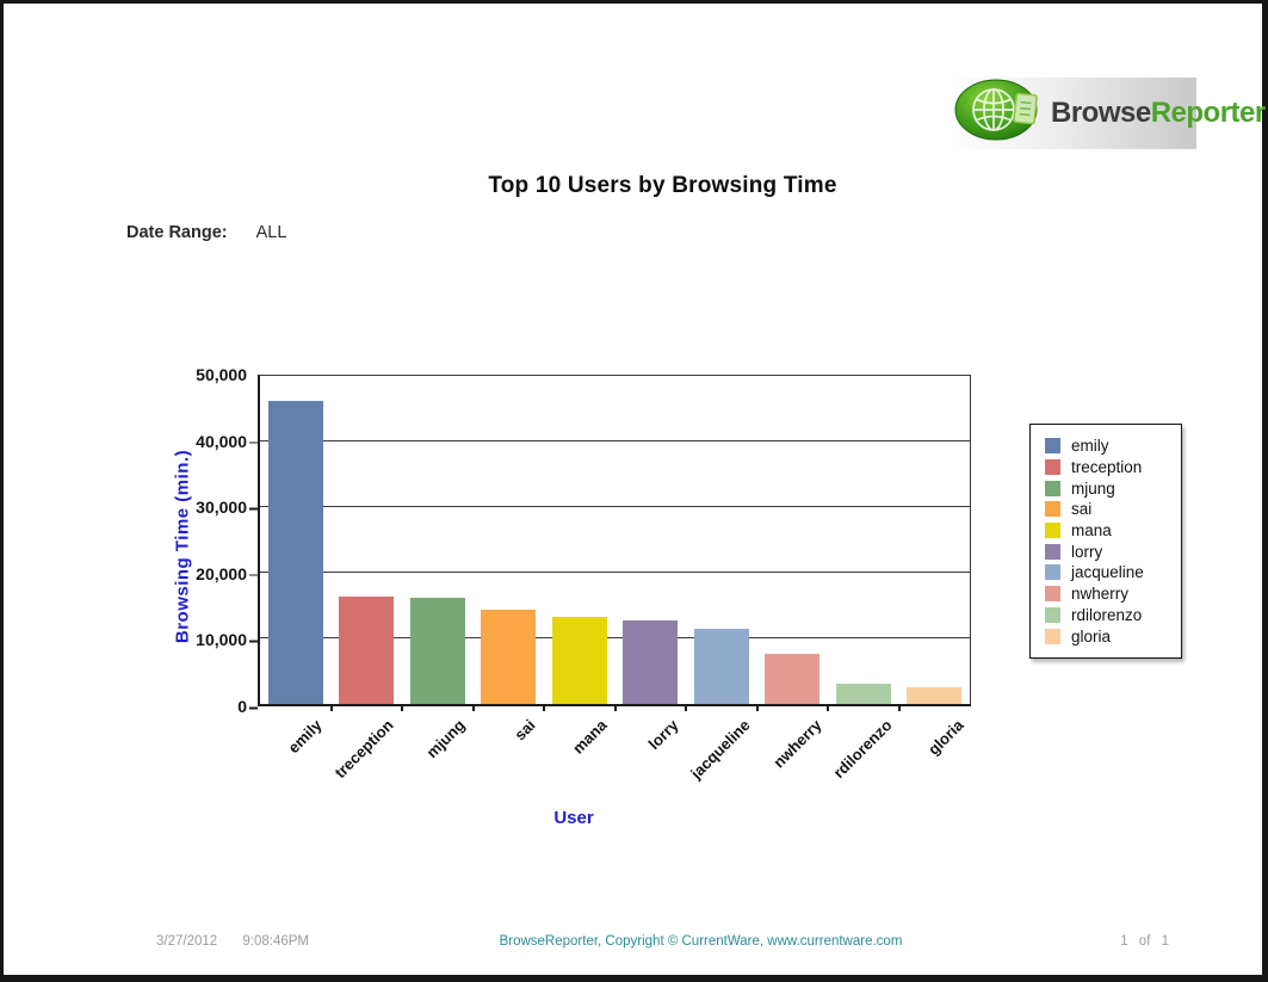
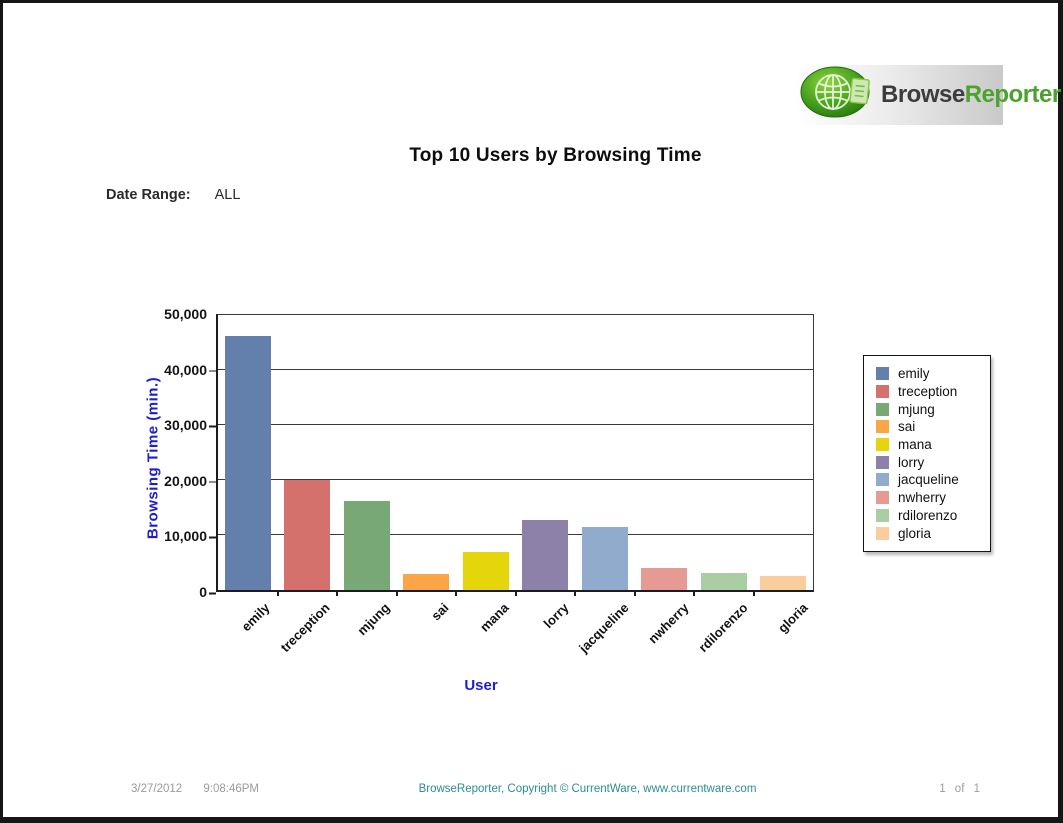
treception: 16000 -> 20000
sai: 14000 -> 3000
mana: 13000 -> 7000
nwherry: 8000 -> 4000
